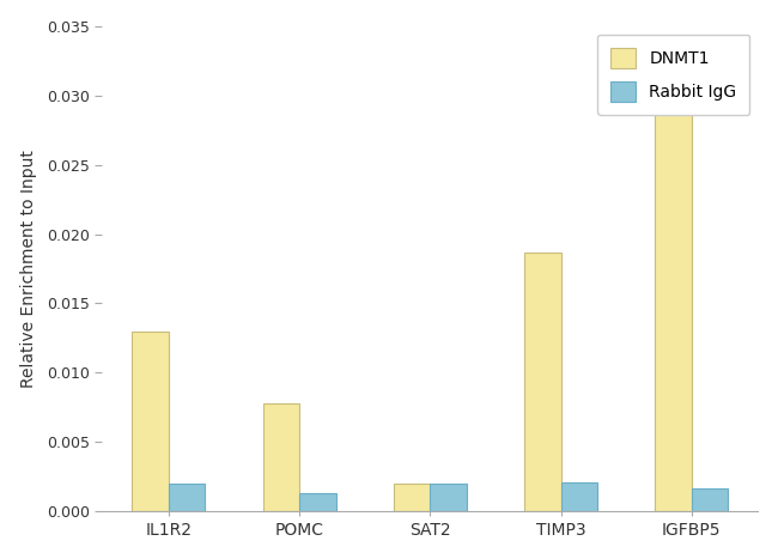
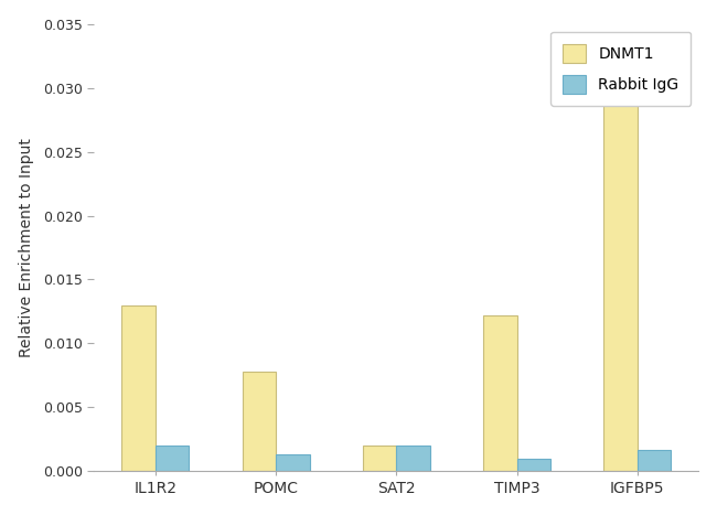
DNMT1/TIMP3: 0.0187 -> 0.0122
Rabbit IgG/TIMP3: 0.0021 -> 0.0010
